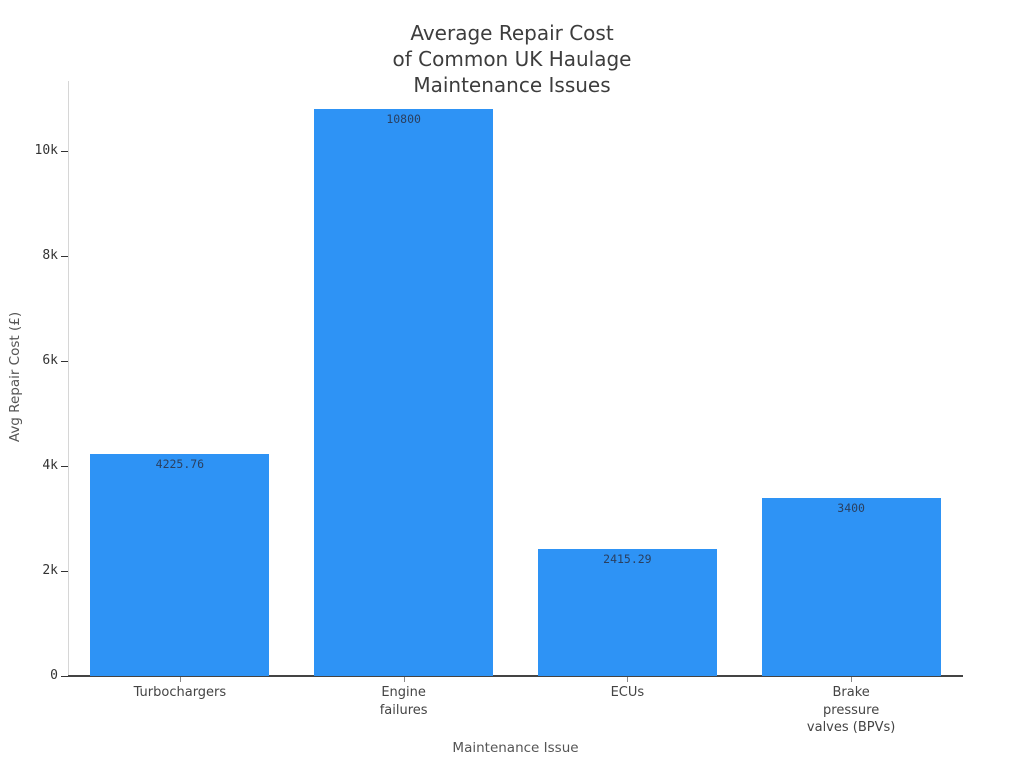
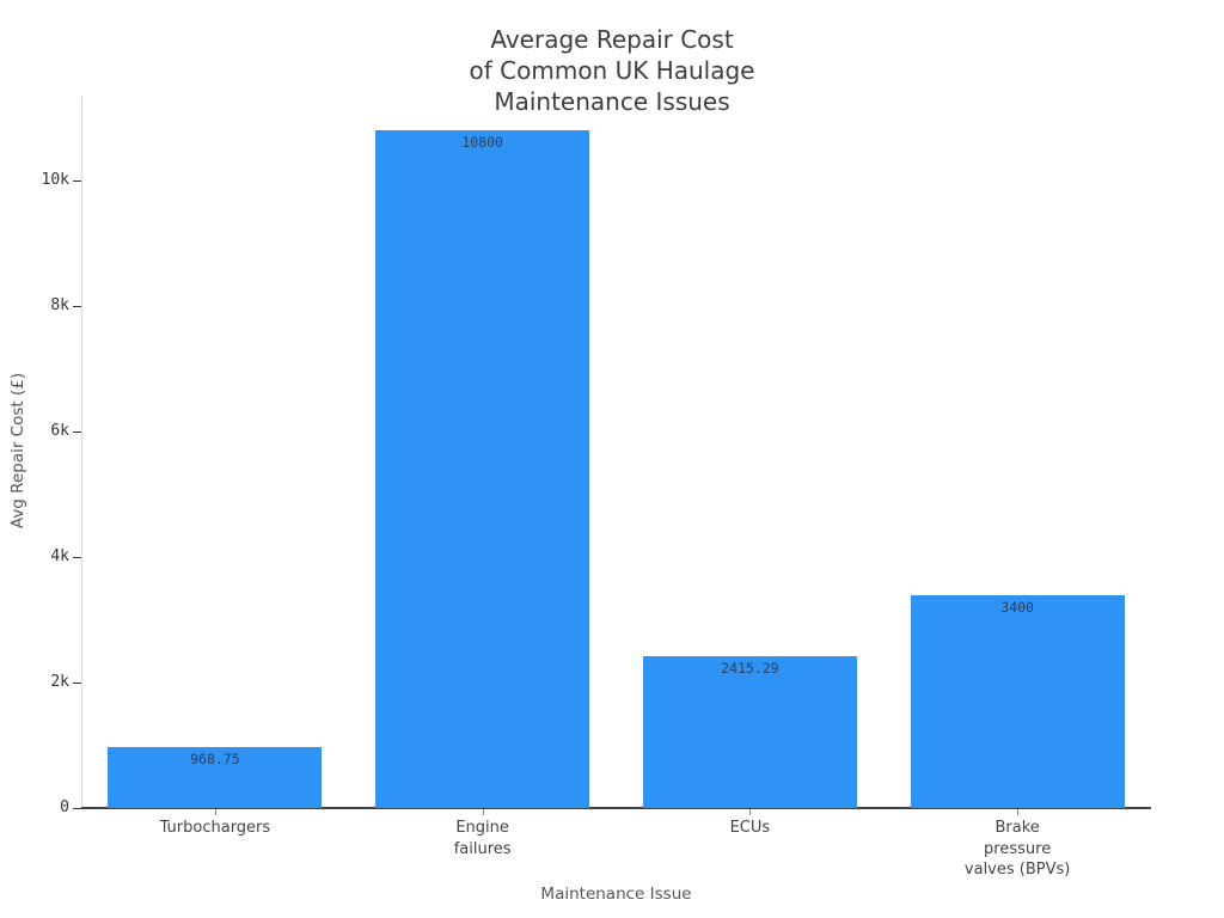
Turbochargers: 4225.76 -> 968.75
